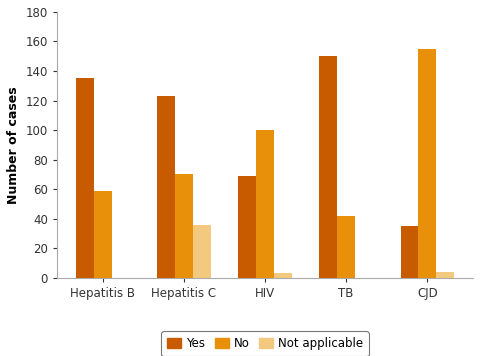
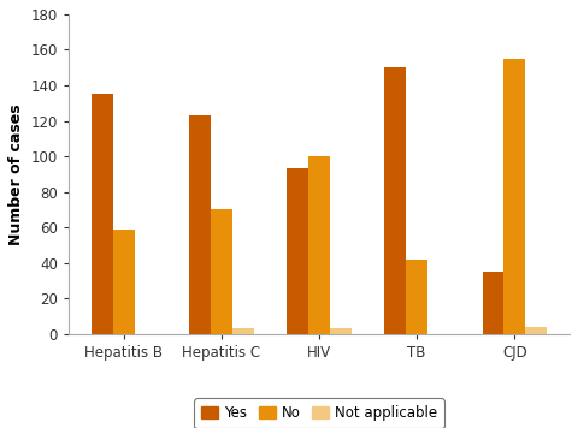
Not applicable/Hepatitis C: 36 -> 3
Yes/HIV: 69 -> 93
